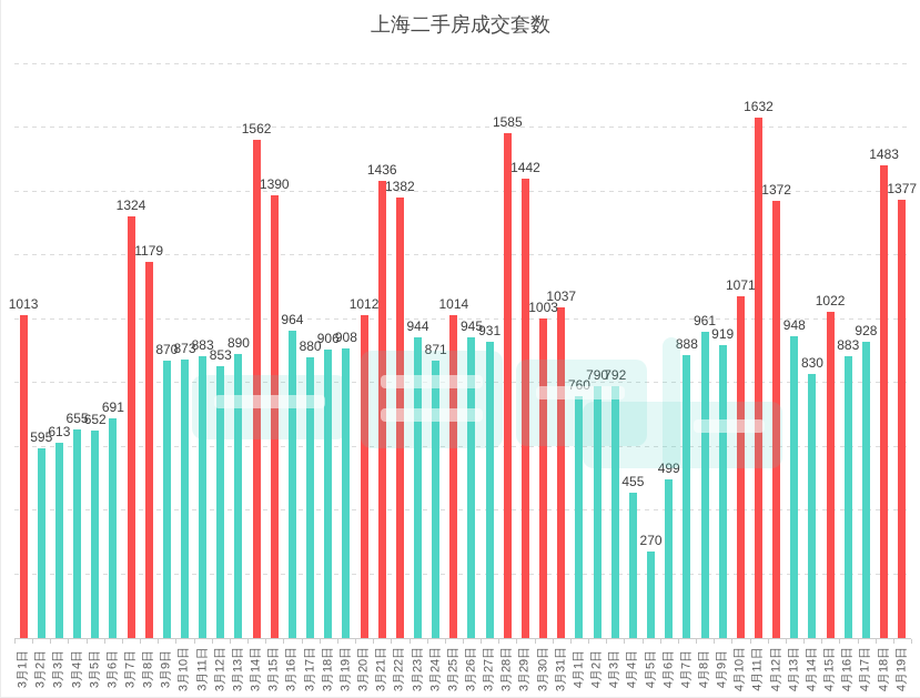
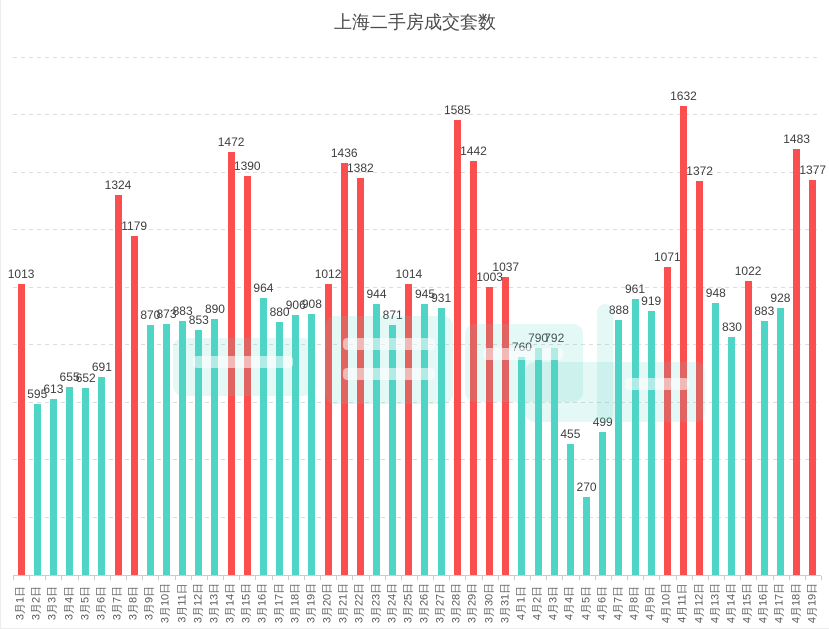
3月14日: 1562 -> 1472
